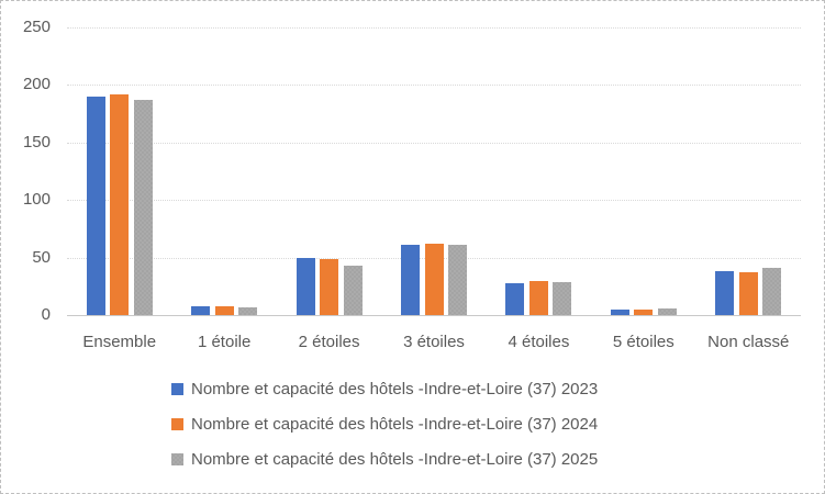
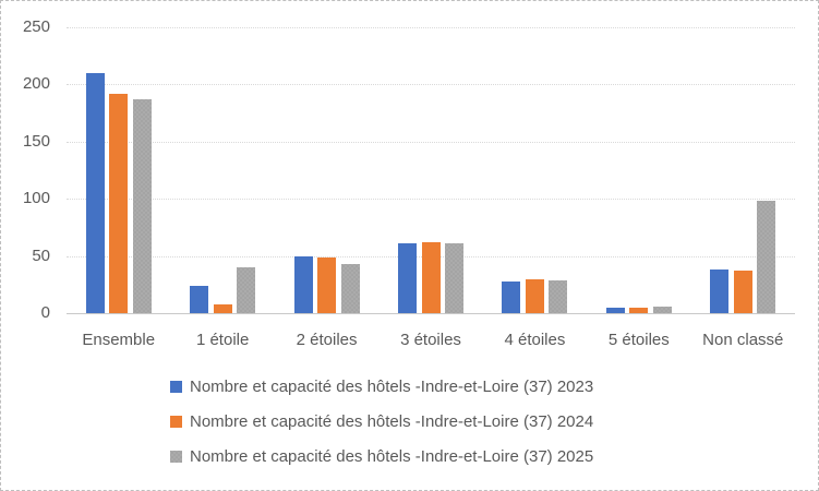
Nombre et capacité des hôtels -Indre-et-Loire (37) 2023/Ensemble: 190 -> 210
Nombre et capacité des hôtels -Indre-et-Loire (37) 2023/1 étoile: 8 -> 24
Nombre et capacité des hôtels -Indre-et-Loire (37) 2025/1 étoile: 7 -> 40
Nombre et capacité des hôtels -Indre-et-Loire (37) 2025/Non classé: 41 -> 98
